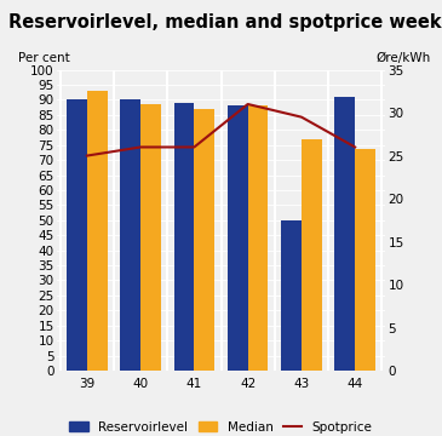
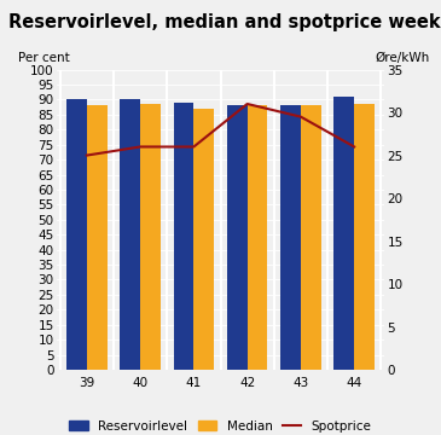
Median/39: 93.0 -> 88.0
Reservoirlevel/43: 50 -> 88
Median/43: 77.0 -> 88.0
Median/44: 73.5 -> 88.5
